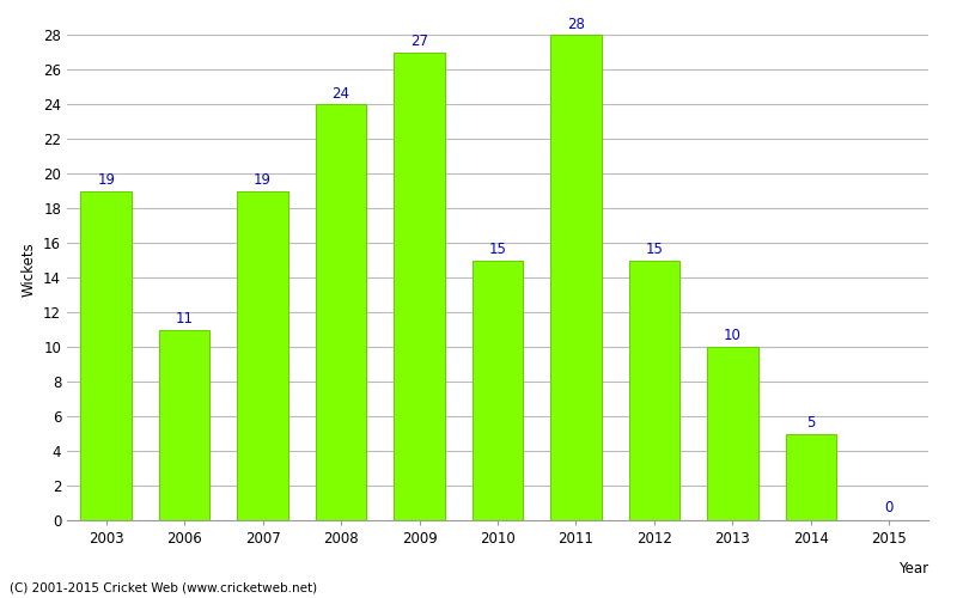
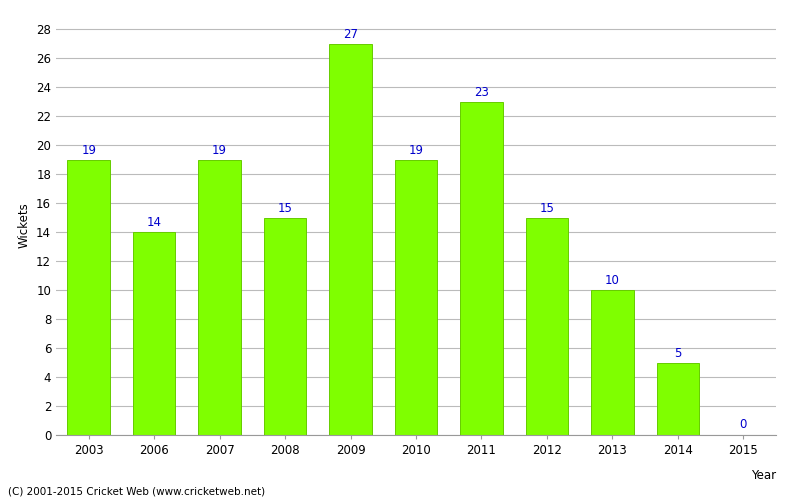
2006: 11 -> 14
2008: 24 -> 15
2010: 15 -> 19
2011: 28 -> 23
